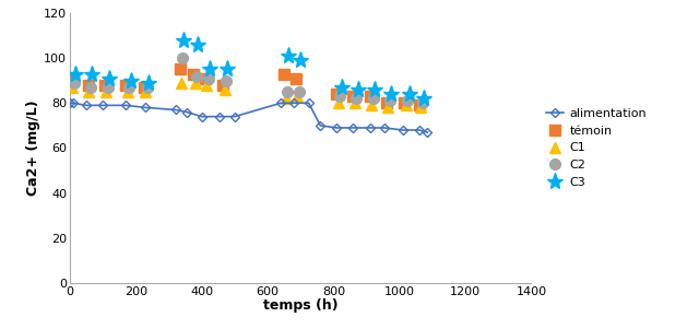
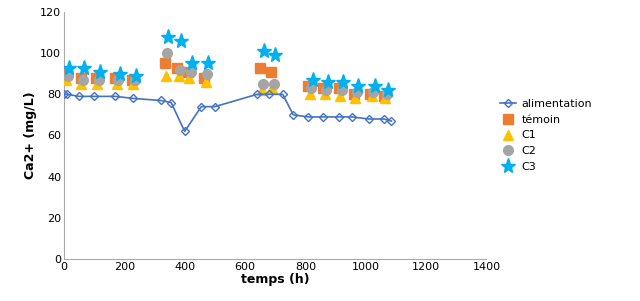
alimentation/400: 74 -> 62
